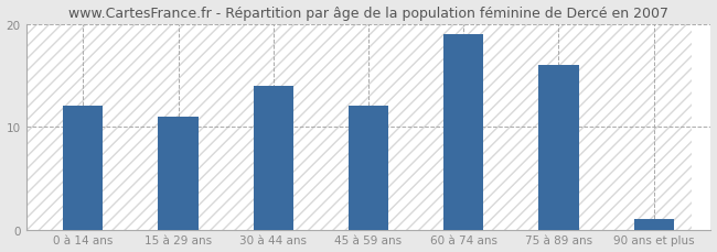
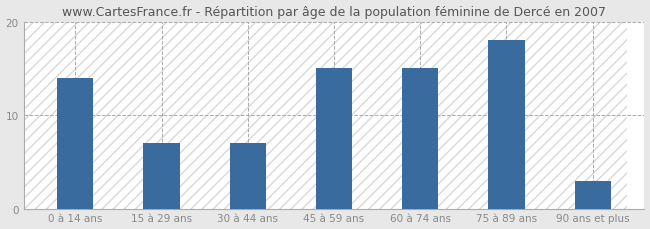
0 à 14 ans: 12 -> 14
15 à 29 ans: 11 -> 7
30 à 44 ans: 14 -> 7
45 à 59 ans: 12 -> 15
60 à 74 ans: 19 -> 15
75 à 89 ans: 16 -> 18
90 ans et plus: 1 -> 3
